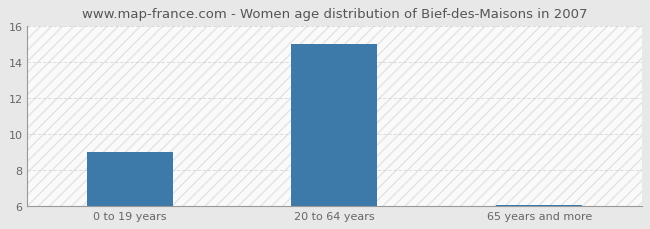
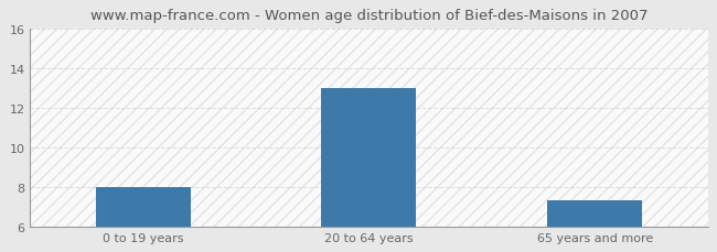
0 to 19 years: 9.0 -> 8.0
20 to 64 years: 15.0 -> 13.0
65 years and more: 6.0 -> 7.3
